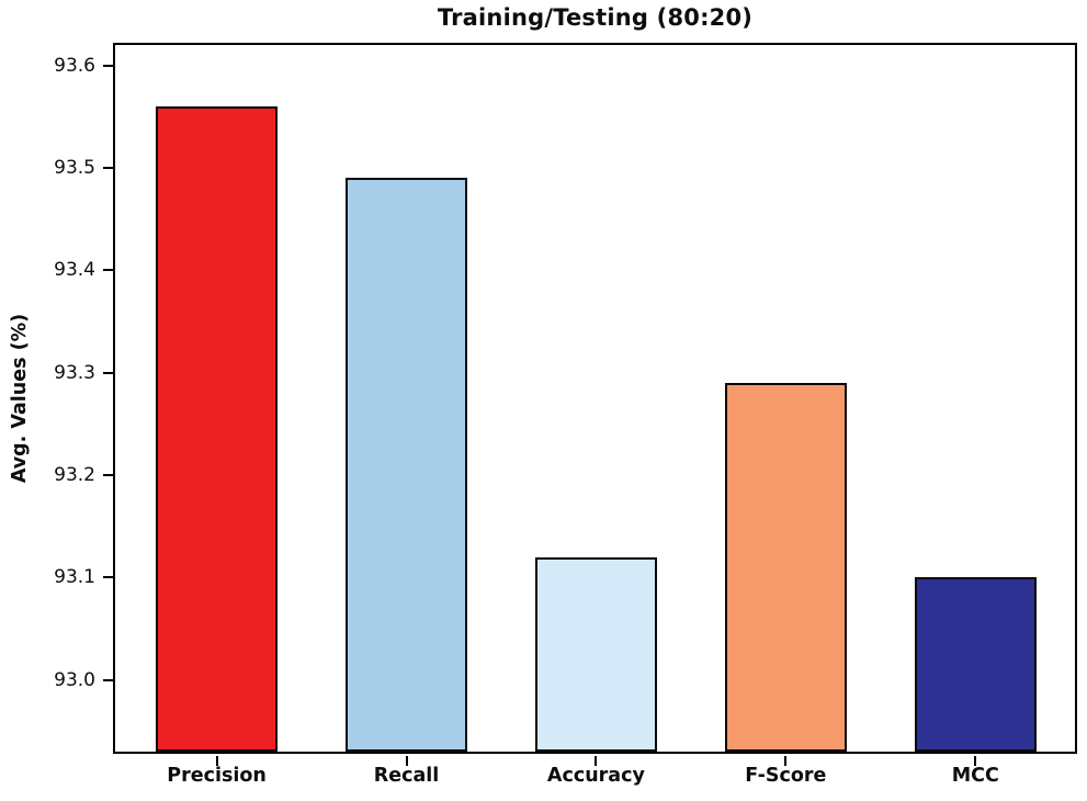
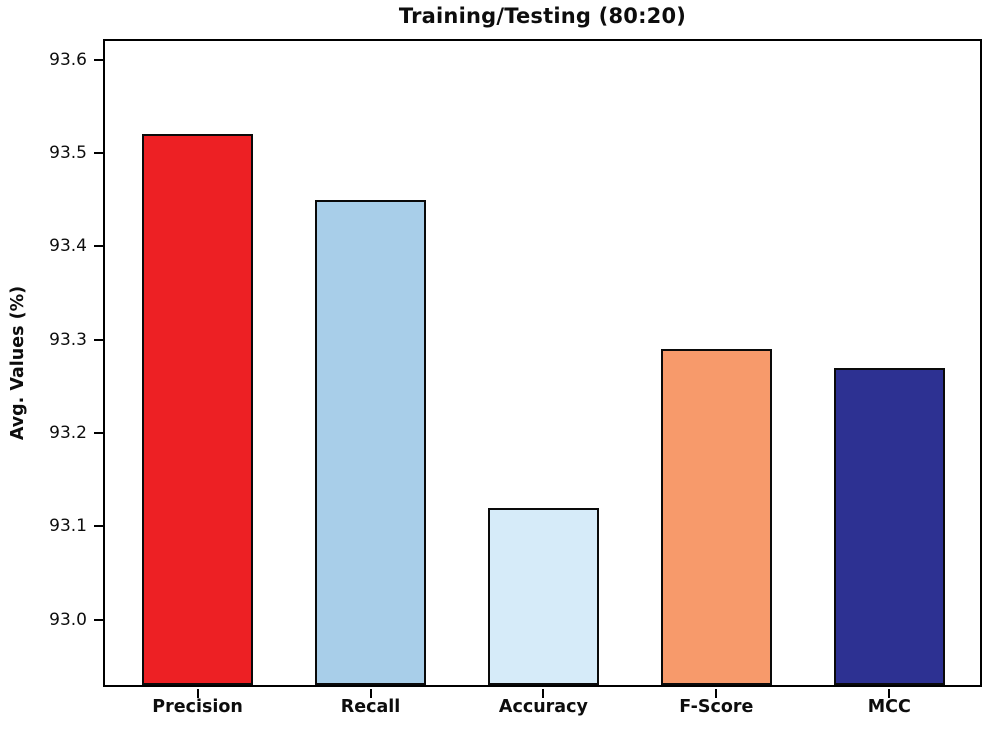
Precision: 93.56 -> 93.52
Recall: 93.49 -> 93.45
MCC: 93.10 -> 93.27
